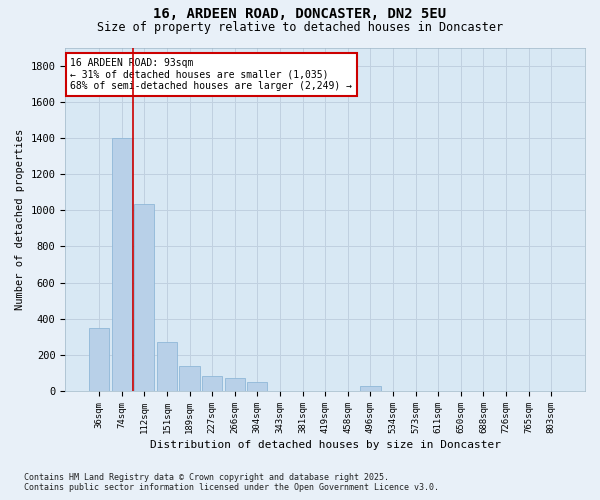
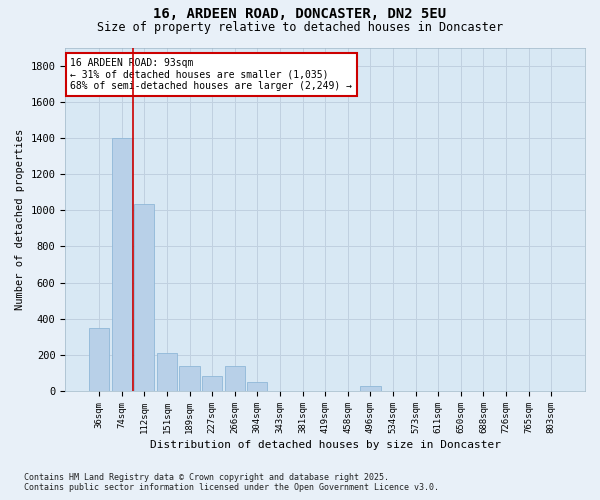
151sqm: 270 -> 210
266sqm: 80 -> 140
